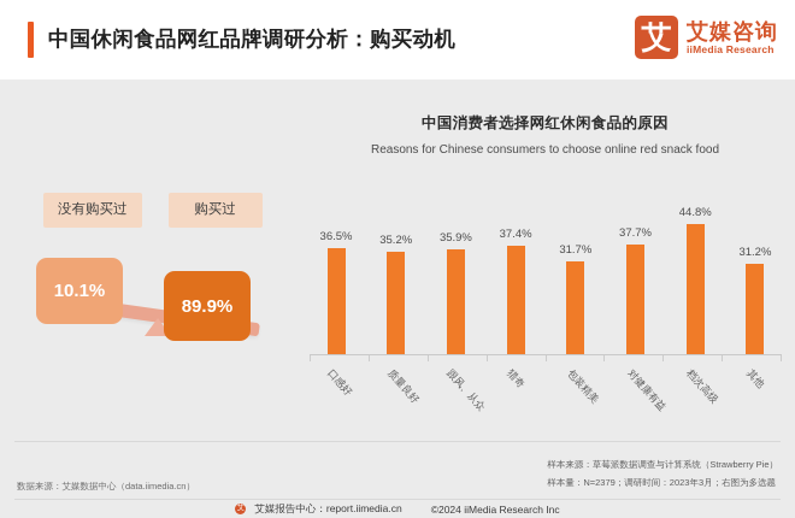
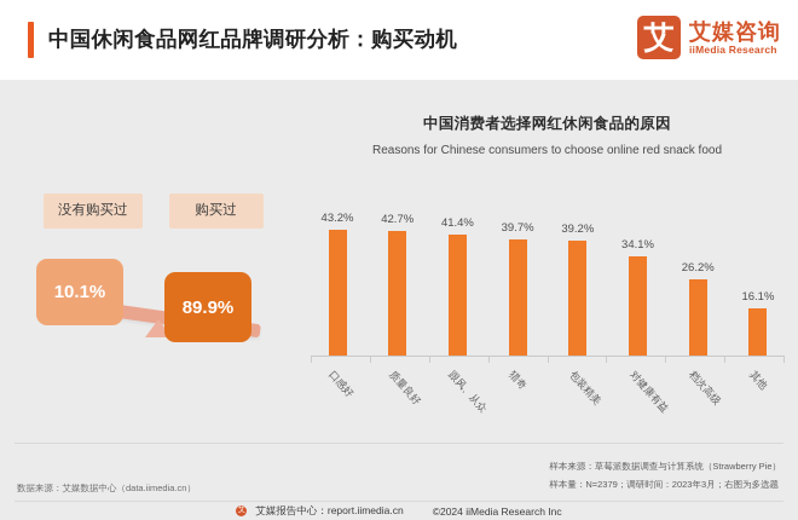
口感好: 36.5% -> 43.2%
质量良好: 35.2% -> 42.7%
跟风、从众: 35.9% -> 41.4%
猎奇: 37.4% -> 39.7%
包装精美: 31.7% -> 39.2%
对健康有益: 37.7% -> 34.1%
档次高级: 44.8% -> 26.2%
其他: 31.2% -> 16.1%
